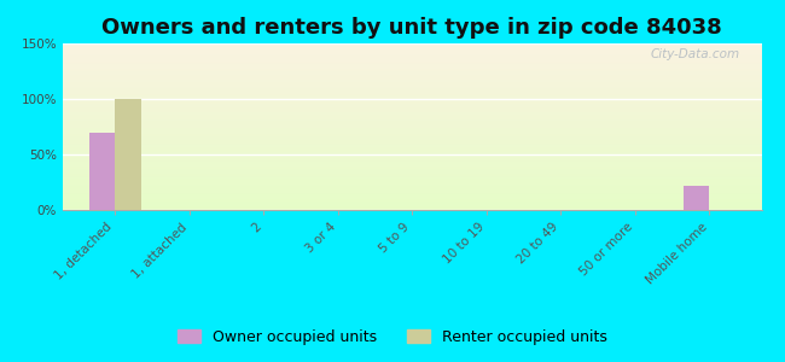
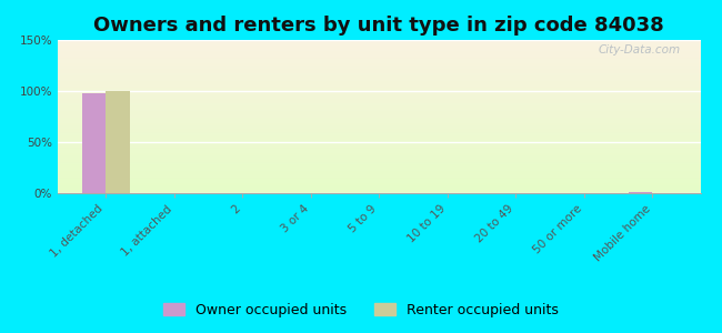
Owner occupied units/1, detached: 70% -> 98%
Owner occupied units/Mobile home: 22% -> 1%
